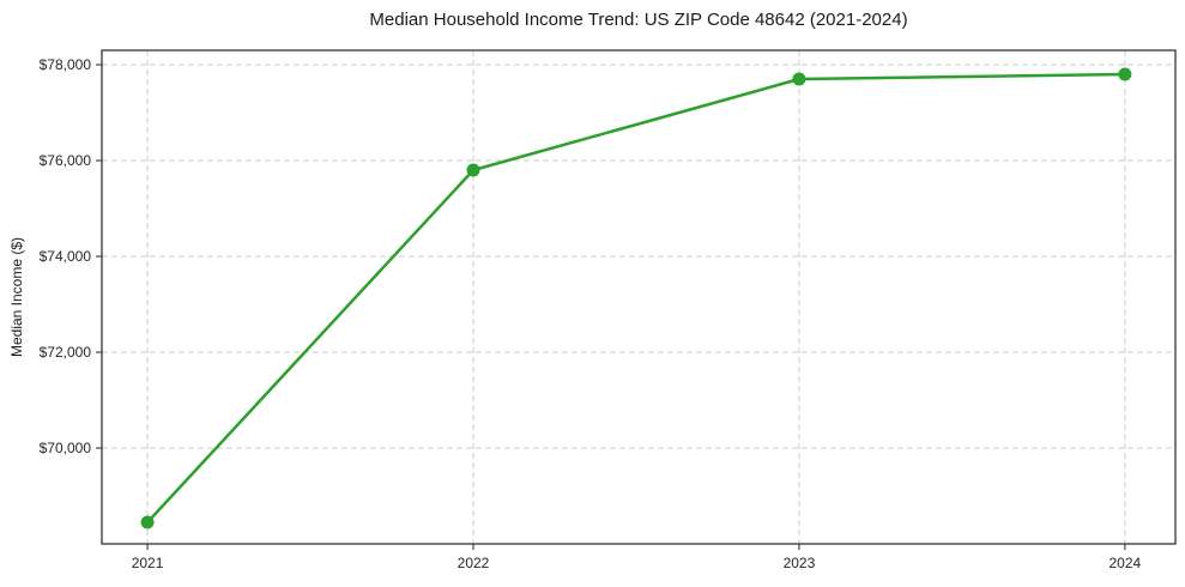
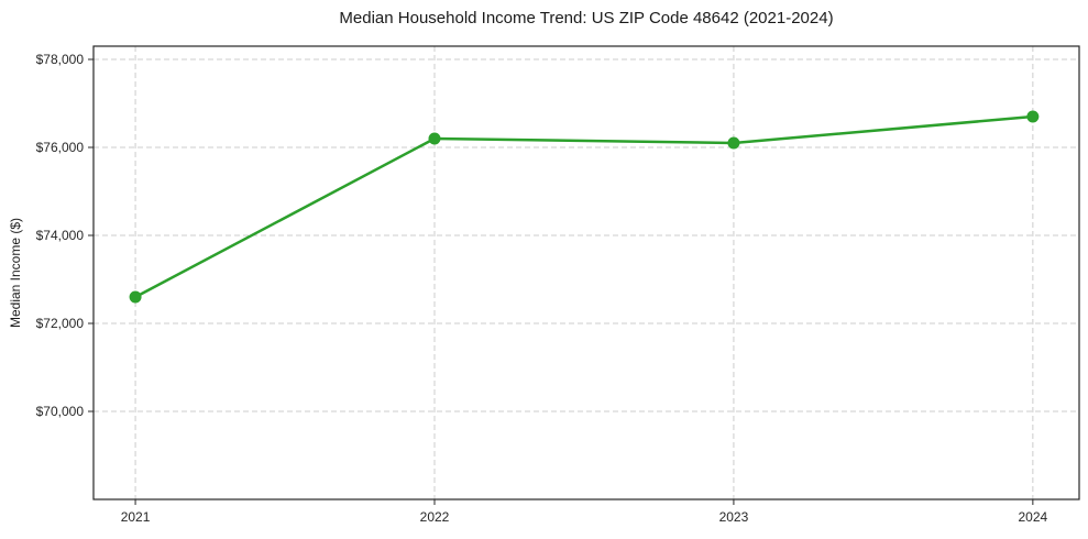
2021: $68400 -> $72600
2022: $75800 -> $76200
2023: $77700 -> $76100
2024: $77800 -> $76700
